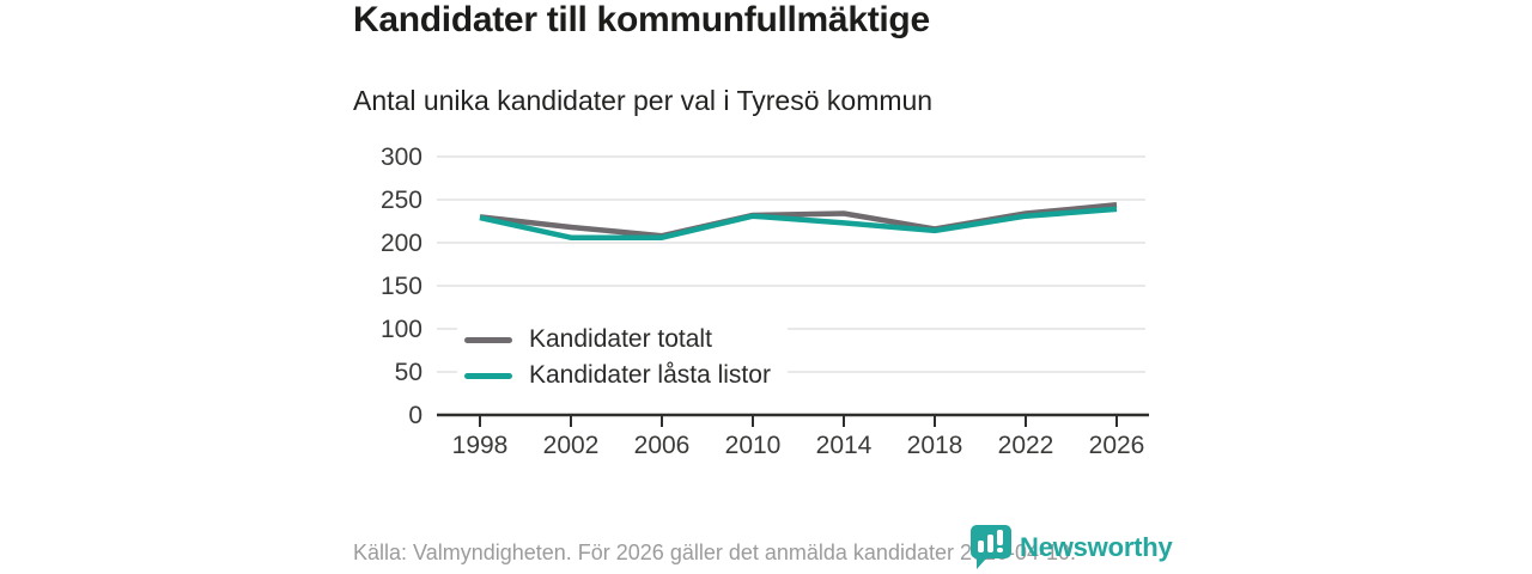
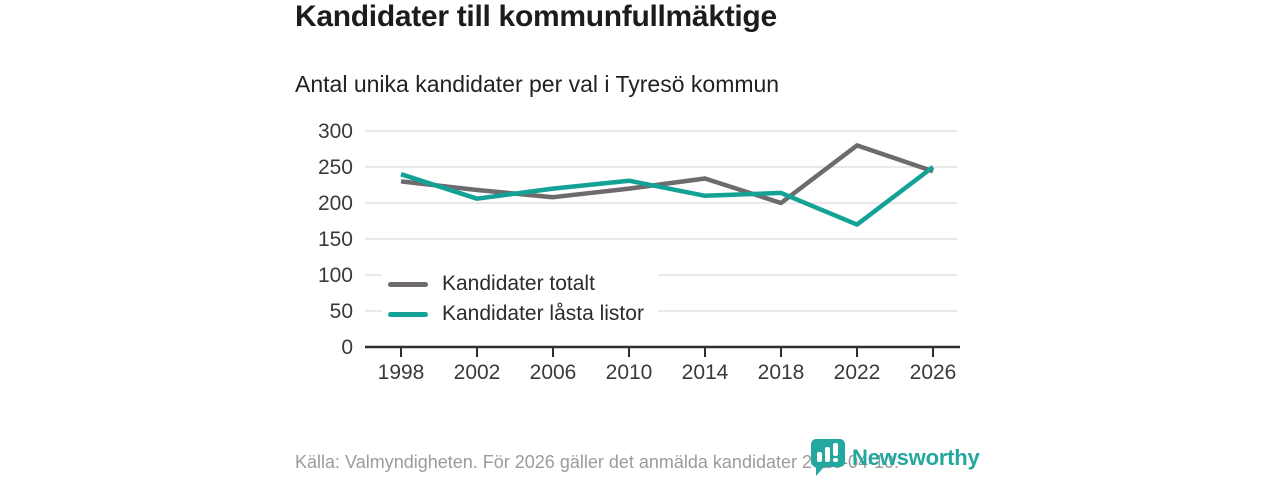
Kandidater låsta listor/1998: 230 -> 240
Kandidater låsta listor/2006: 210 -> 220
Kandidater totalt/2010: 230 -> 220
Kandidater låsta listor/2014: 220 -> 210
Kandidater totalt/2018: 220 -> 200
Kandidater totalt/2022: 230 -> 280
Kandidater låsta listor/2022: 230 -> 170
Kandidater låsta listor/2026: 240 -> 250
